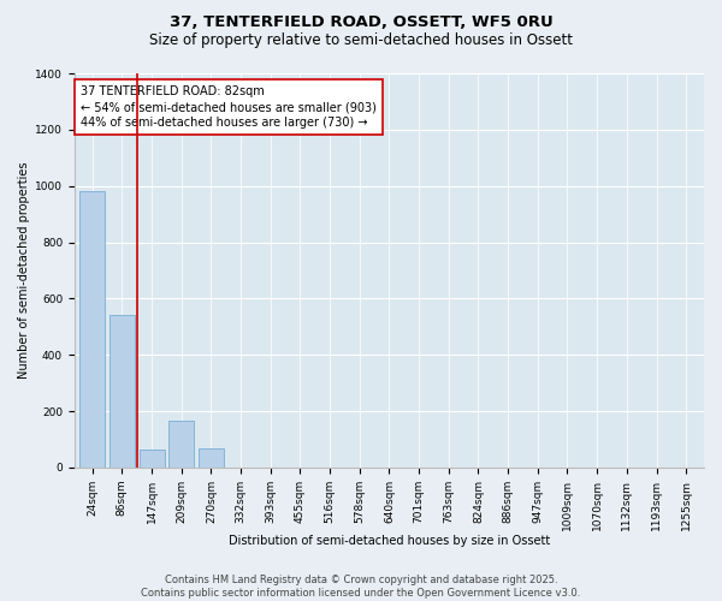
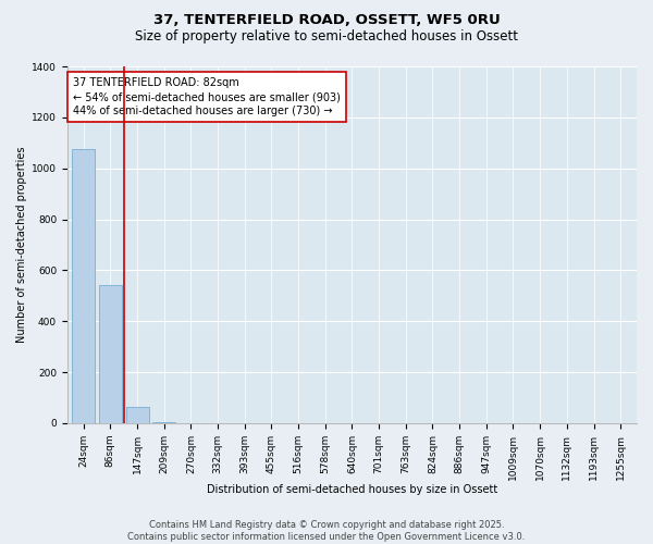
24sqm: 980 -> 1075
209sqm: 165 -> 5
270sqm: 70 -> 2
